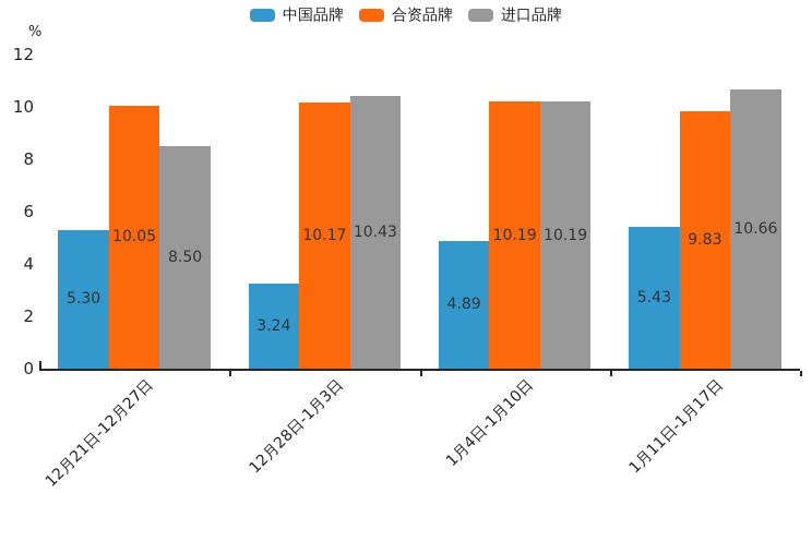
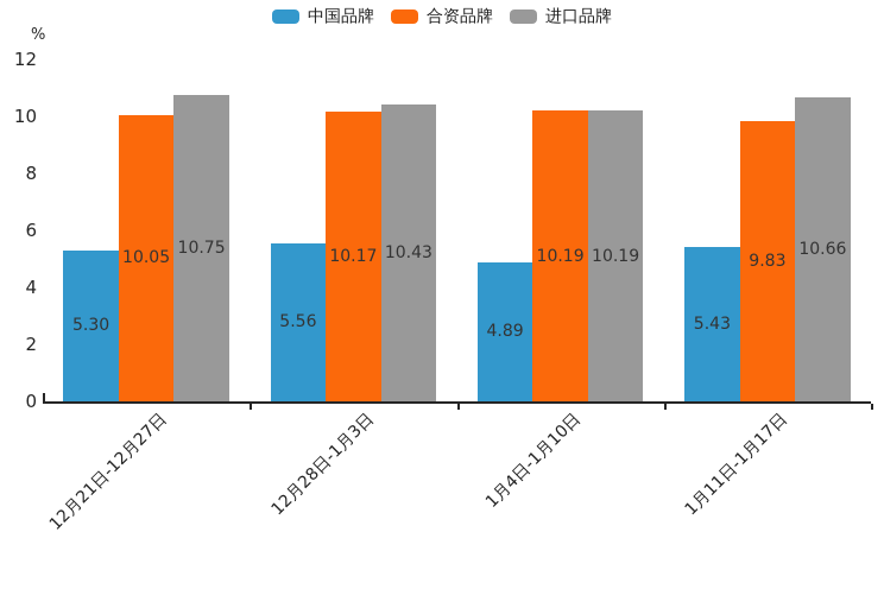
进口品牌/12月21日-12月27日: 8.50 -> 10.75
中国品牌/12月28日-1月3日: 3.24 -> 5.56
